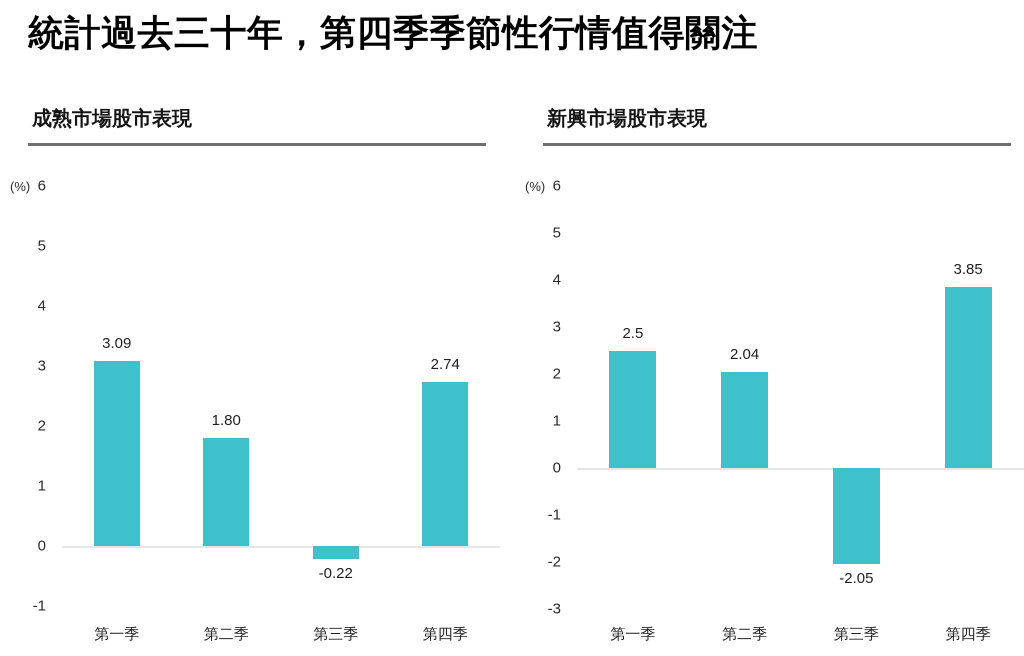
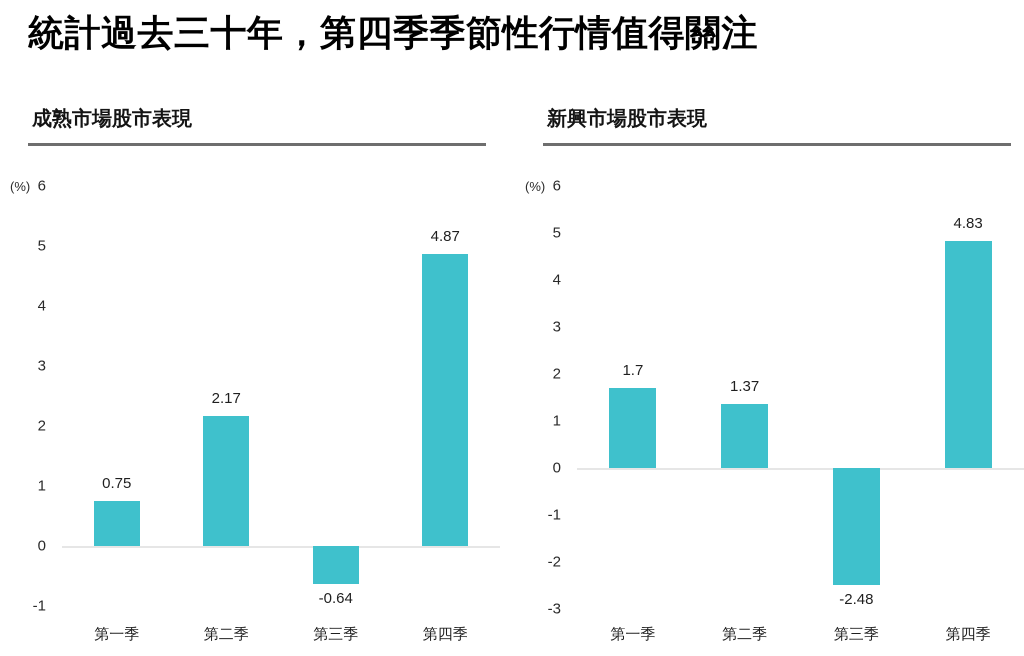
成熟市場股市表現/第一季: 3.09 -> 0.75
成熟市場股市表現/第二季: 1.80 -> 2.17
成熟市場股市表現/第三季: -0.22 -> -0.64
成熟市場股市表現/第四季: 2.74 -> 4.87
新興市場股市表現/第一季: 2.5 -> 1.7
新興市場股市表現/第二季: 2.04 -> 1.37
新興市場股市表現/第三季: -2.05 -> -2.48
新興市場股市表現/第四季: 3.85 -> 4.83
